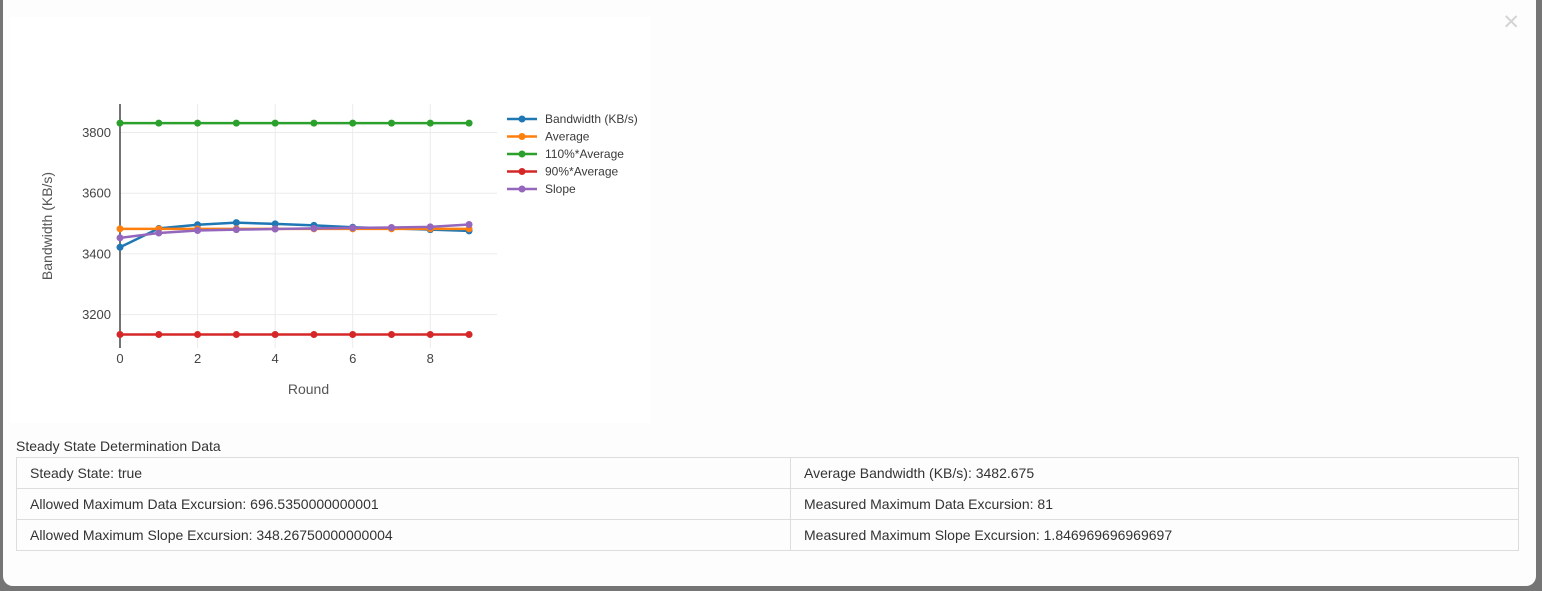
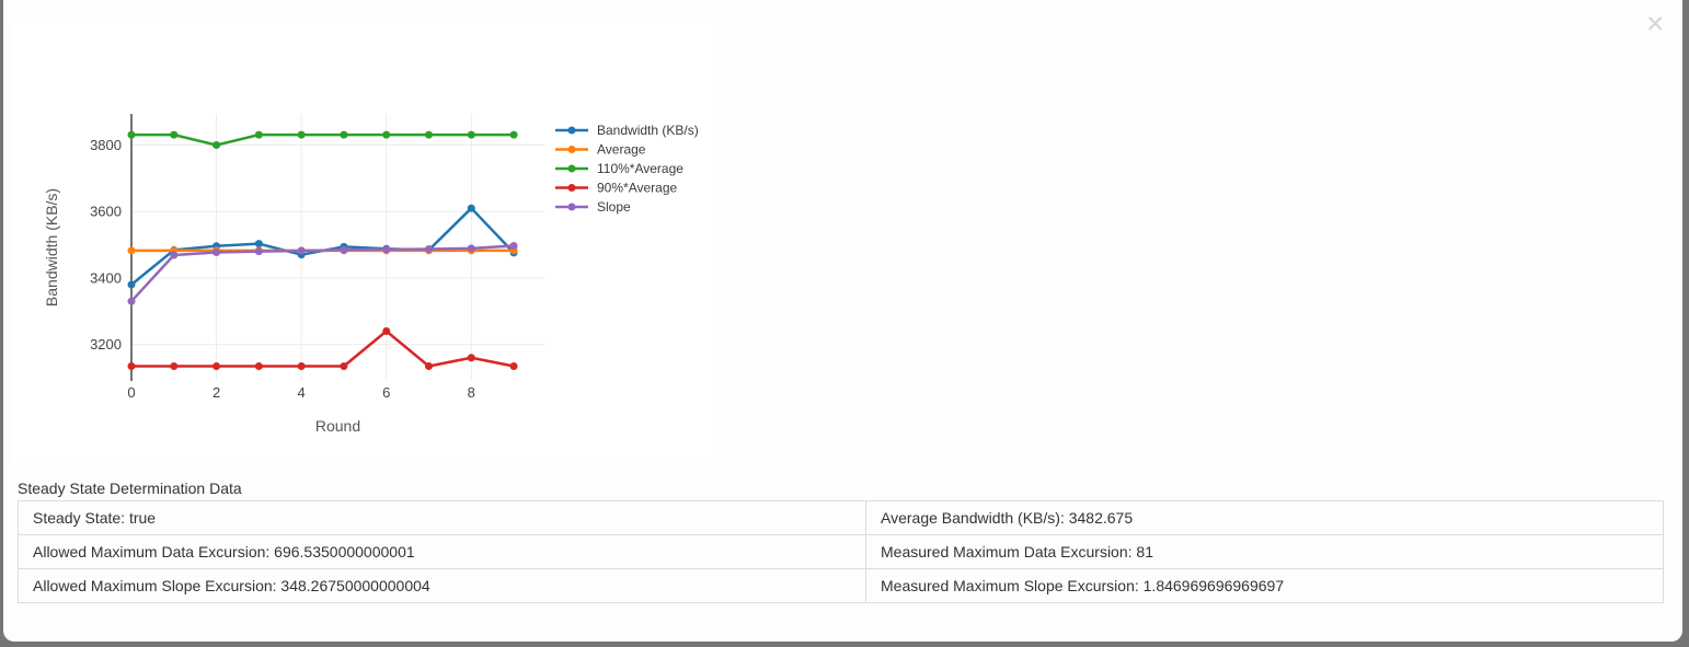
Bandwidth (KB/s)/0: 3420 -> 3380
Slope/0: 3450 -> 3330
110%*Average/2: 3830 -> 3800
Bandwidth (KB/s)/4: 3500 -> 3470
90%*Average/6: 3130 -> 3240
Bandwidth (KB/s)/8: 3480 -> 3610
90%*Average/8: 3130 -> 3160
